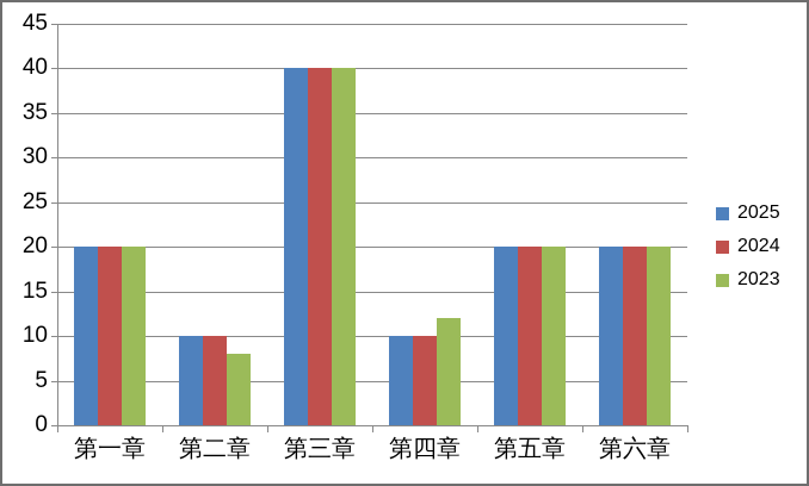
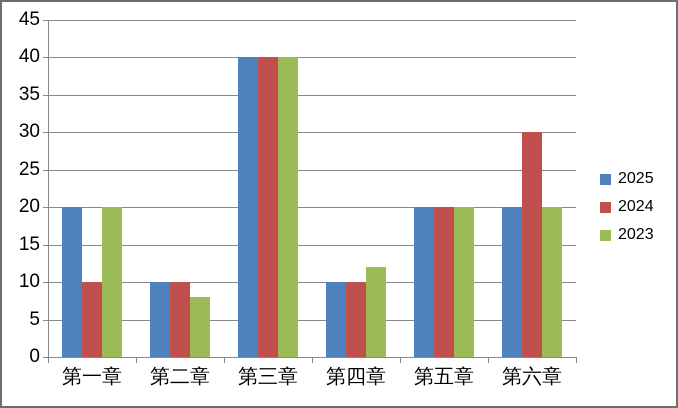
2024/第一章: 20 -> 10
2024/第六章: 20 -> 30
